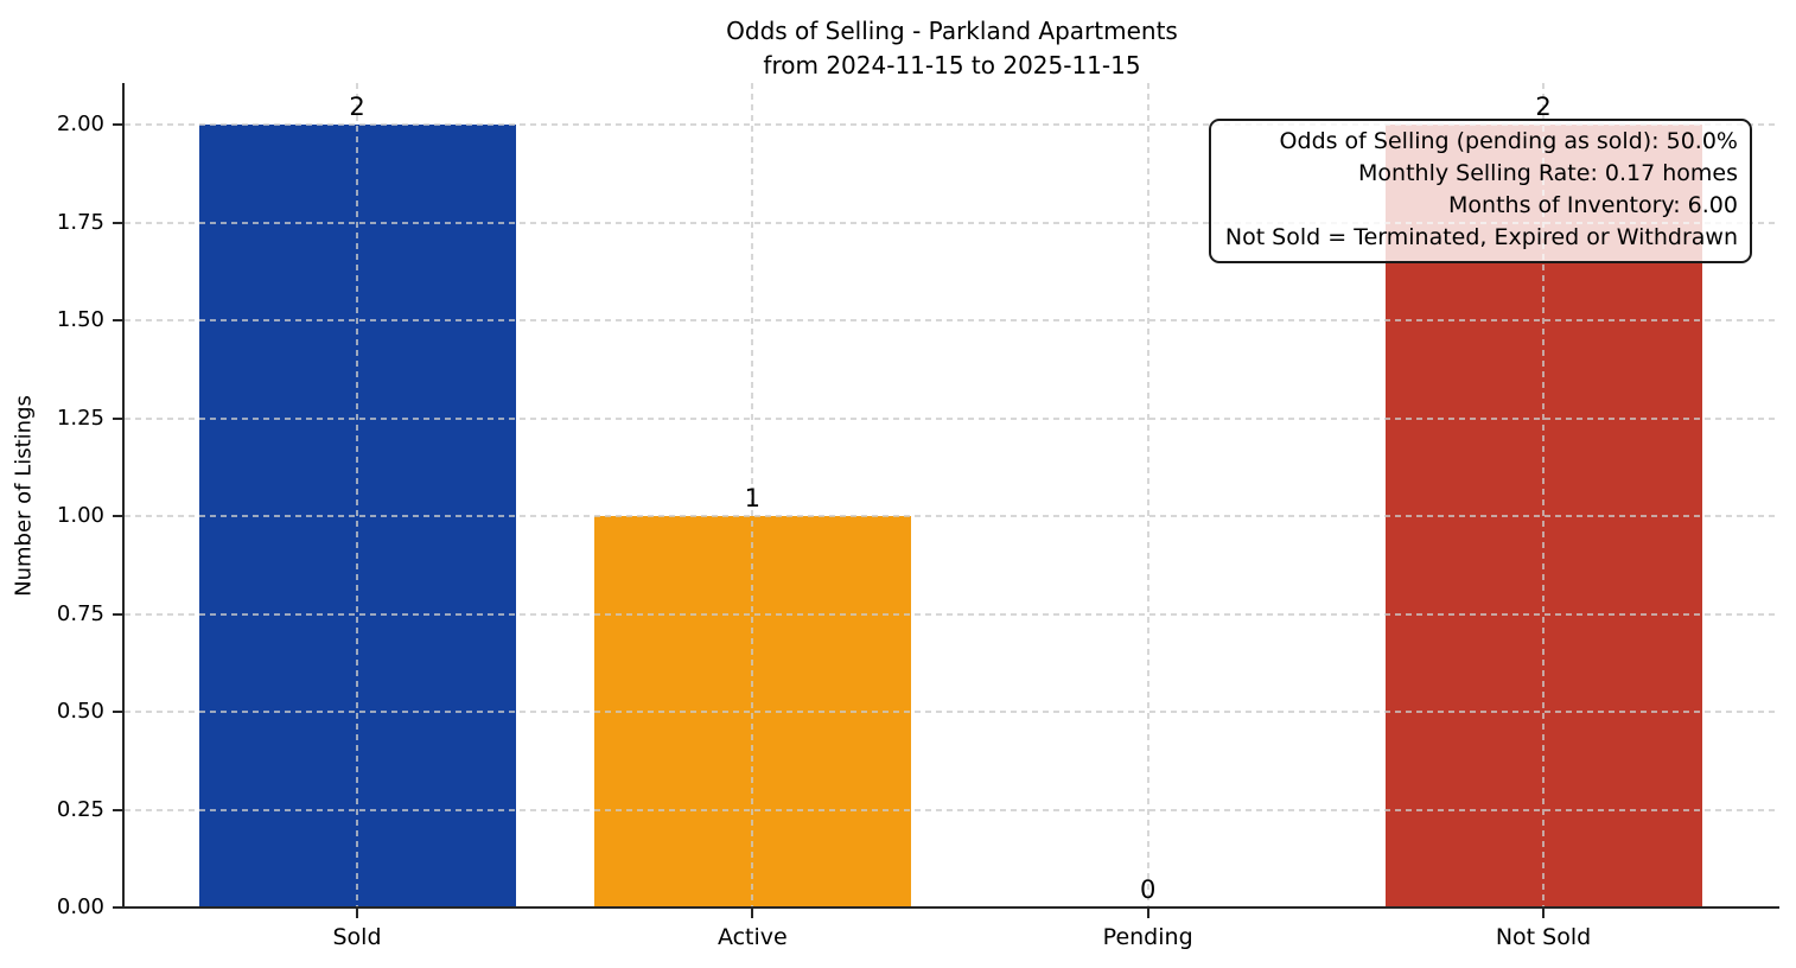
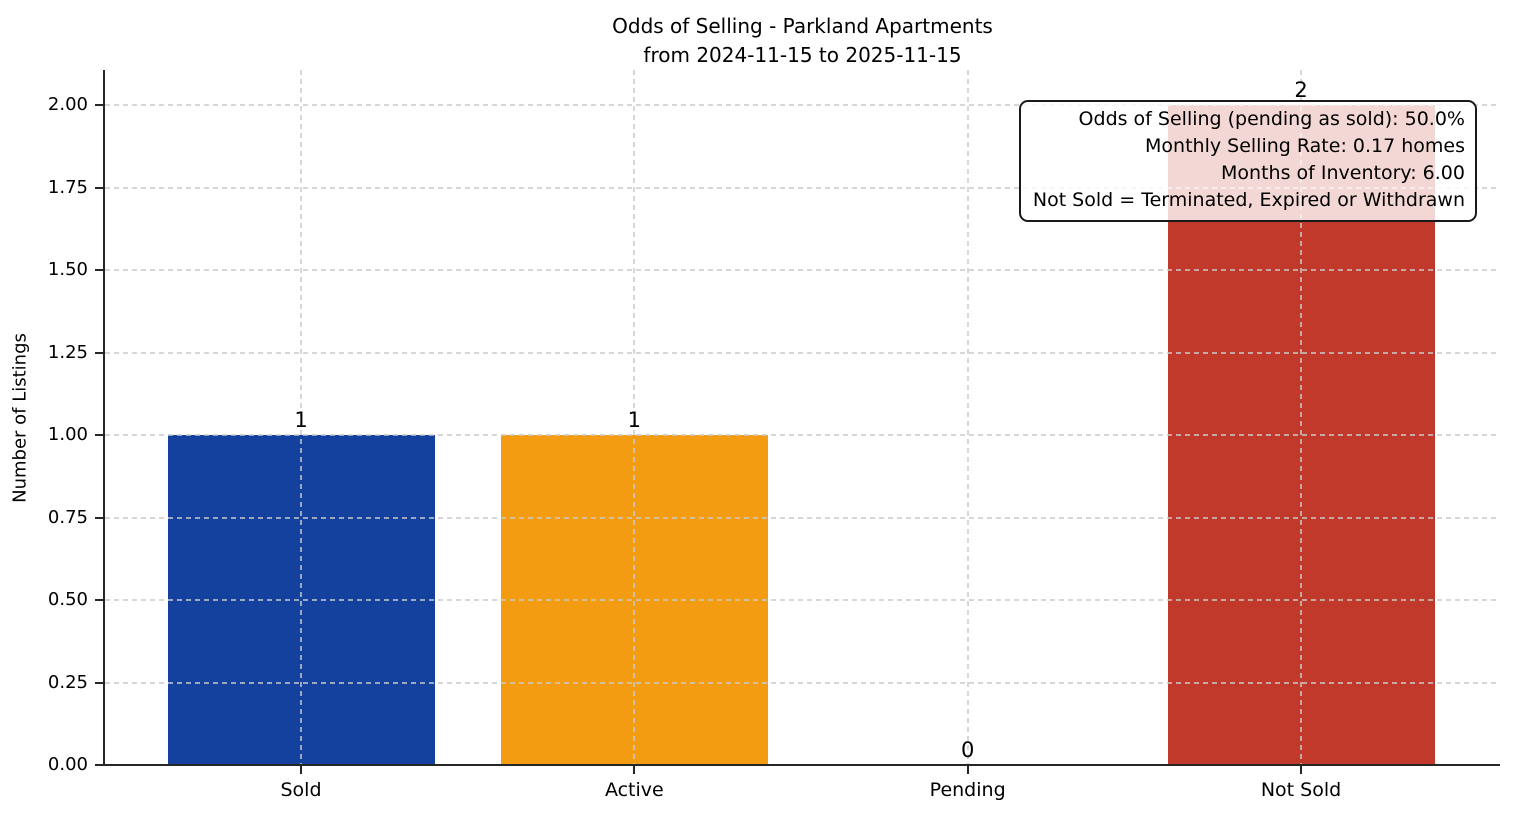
Sold: 2 -> 1
